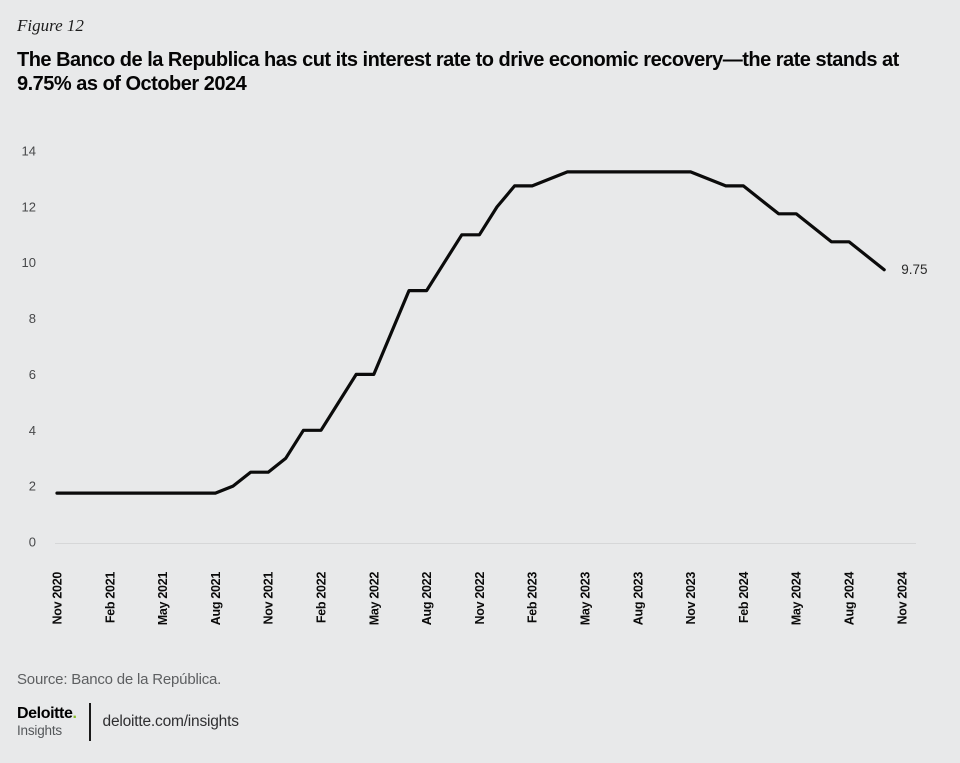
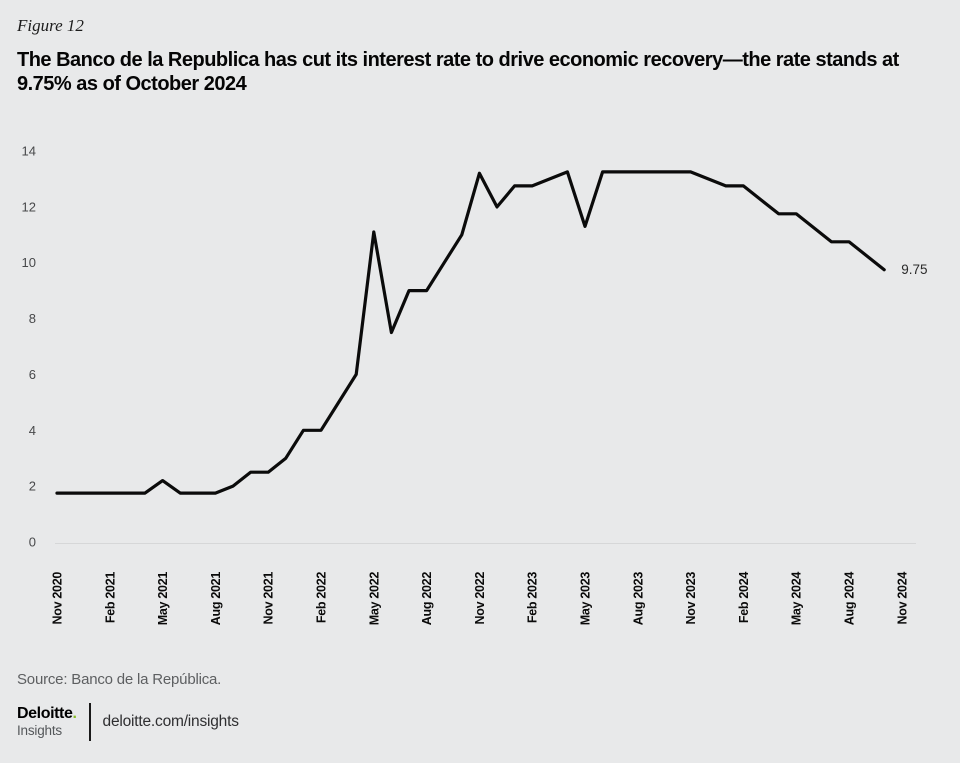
May 2021: 1.8 -> 2.2
May 2022: 6.0 -> 11.1
Nov 2022: 11.0 -> 13.2
May 2023: 13.2 -> 11.3
